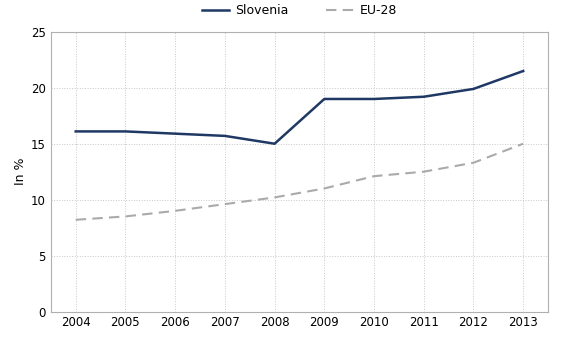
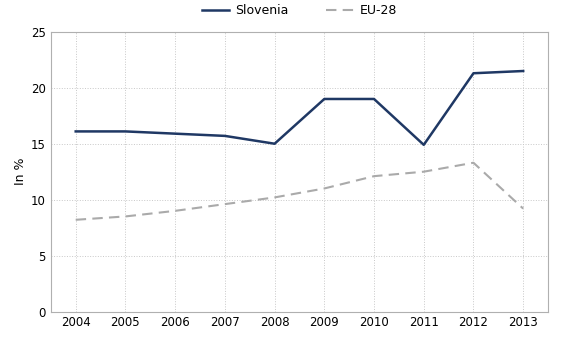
Slovenia/2011: 19.2 -> 14.9
Slovenia/2012: 19.9 -> 21.3
EU-28/2013: 15.0 -> 9.2
